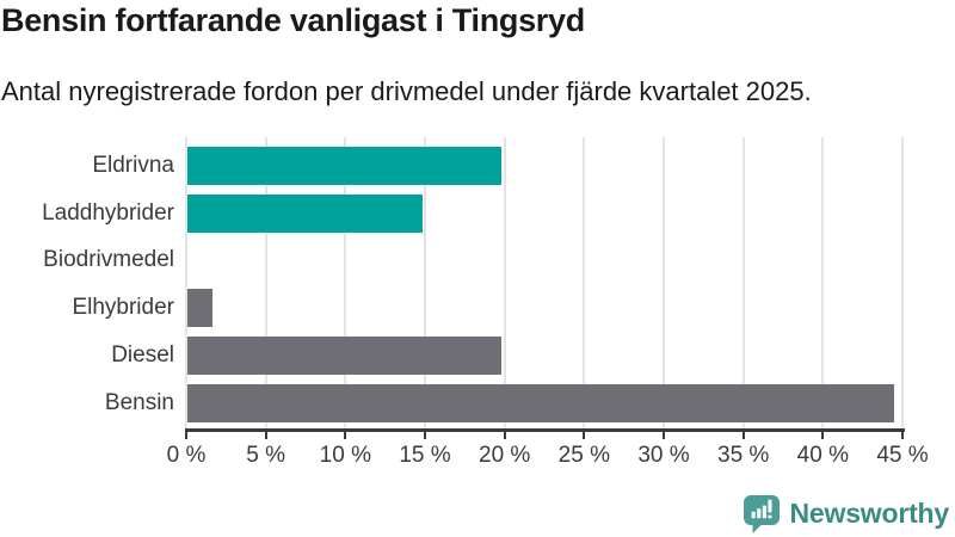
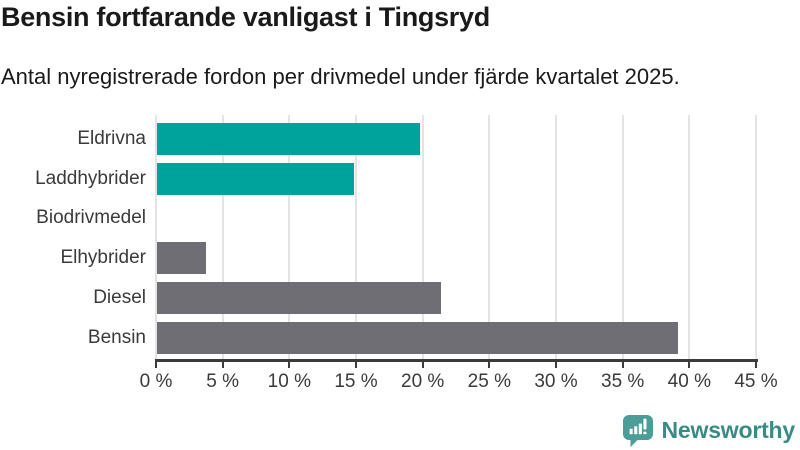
Elhybrider: 1.6% -> 3.7%
Diesel: 19.7% -> 21.3%
Bensin: 44.4% -> 39.1%
